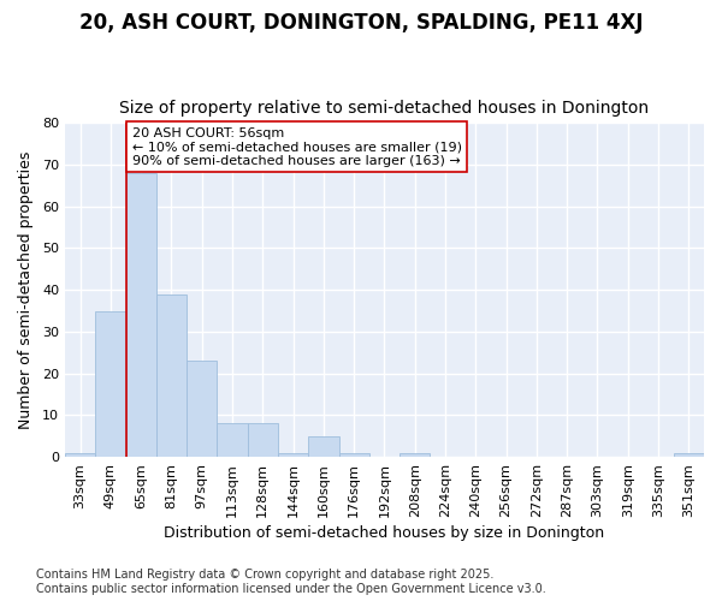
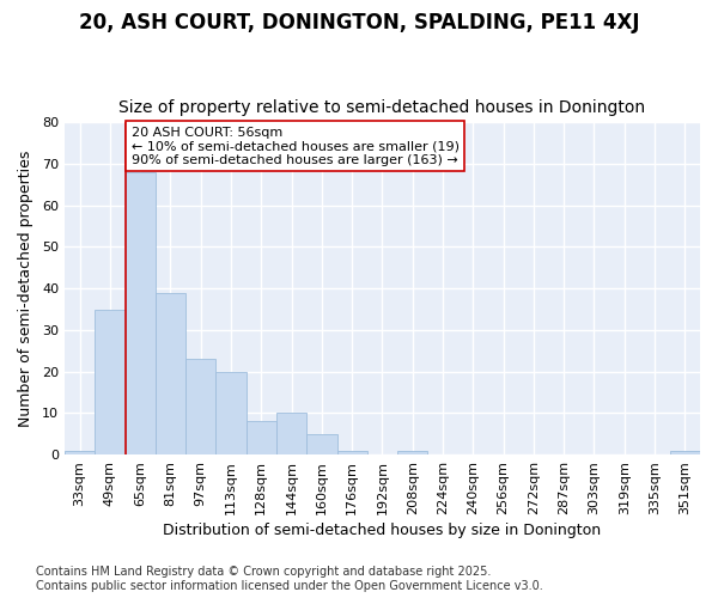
113sqm: 8 -> 20
144sqm: 1 -> 10
